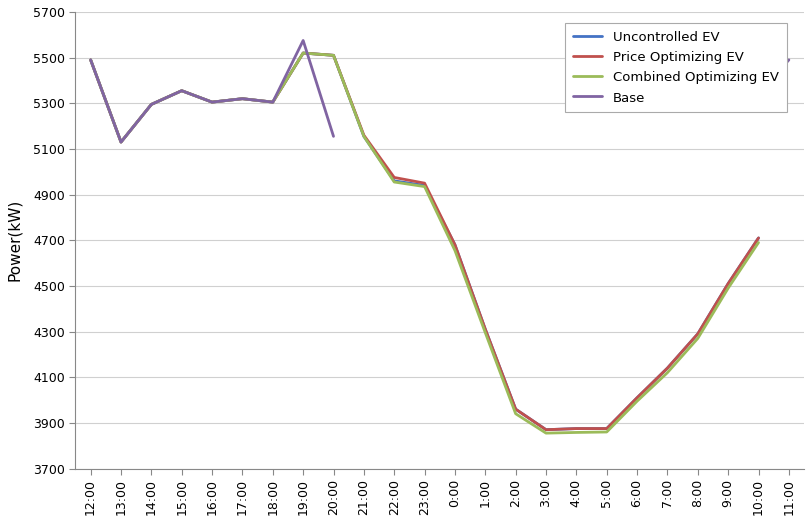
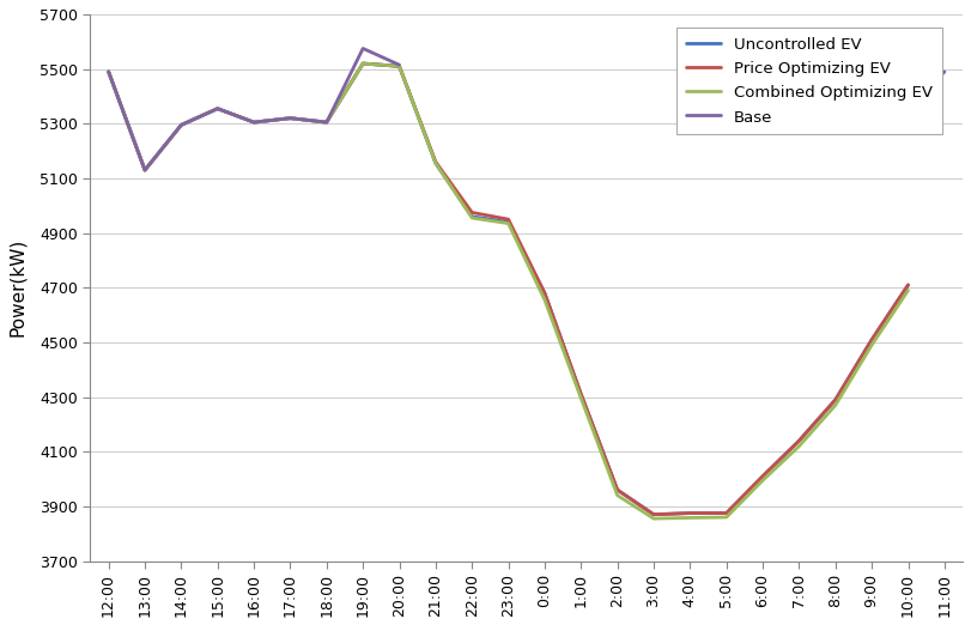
Base/20:00: 5155 -> 5515
